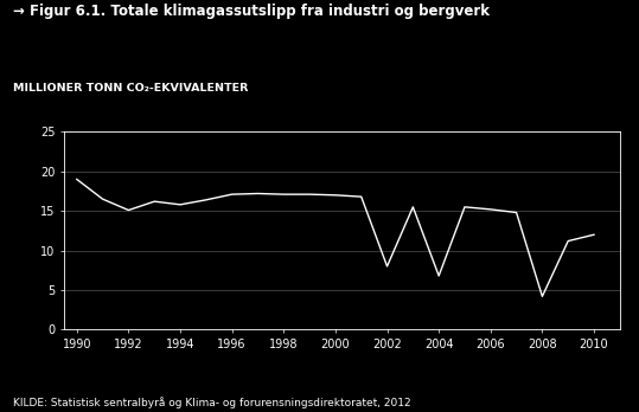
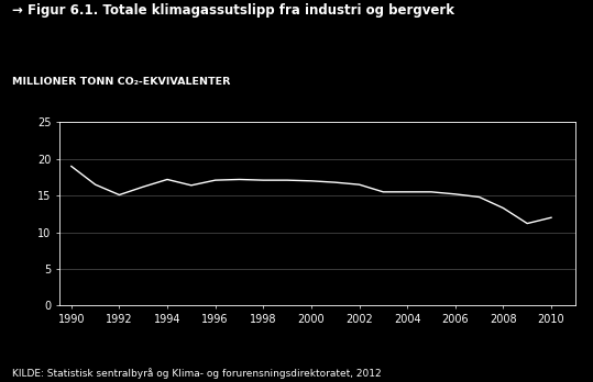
1994: 15.8 -> 17.2
2002: 8.0 -> 16.5
2004: 6.8 -> 15.5
2008: 4.2 -> 13.3
